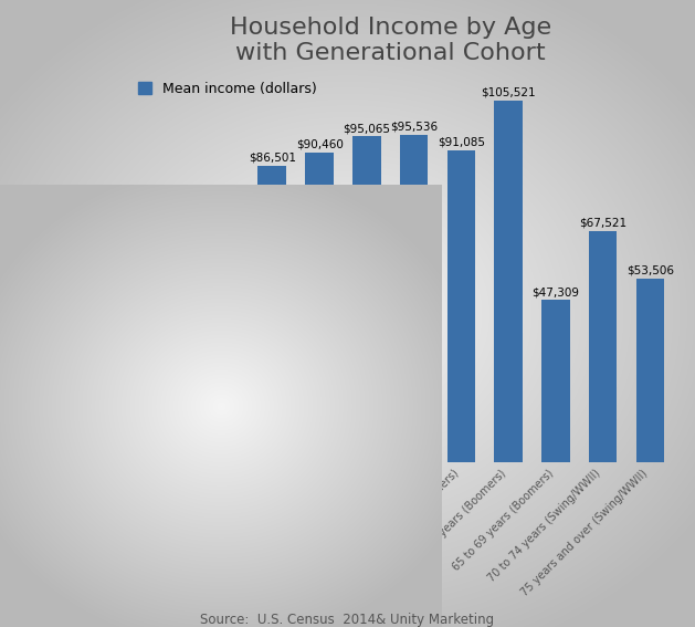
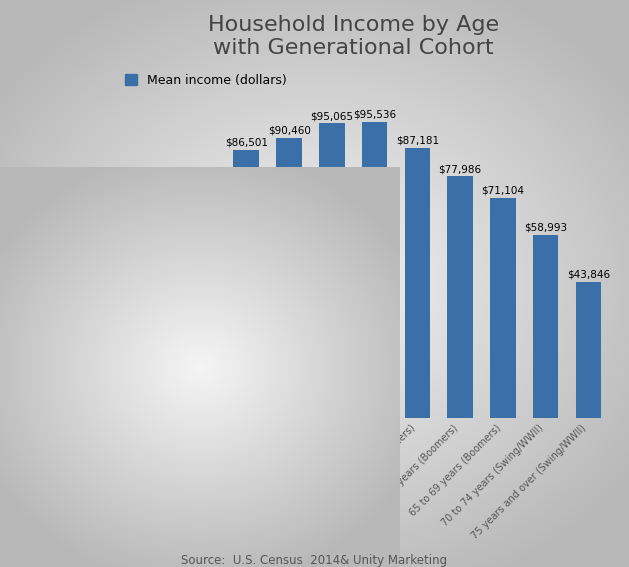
55 to 59 years (Boomers): $91,085 -> $87,181
60 to 64 years (Boomers): $105,521 -> $77,986
65 to 69 years (Boomers): $47,309 -> $71,104
70 to 74 years (Swing/WWII): $67,521 -> $58,993
75 years and over (Swing/WWII): $53,506 -> $43,846
